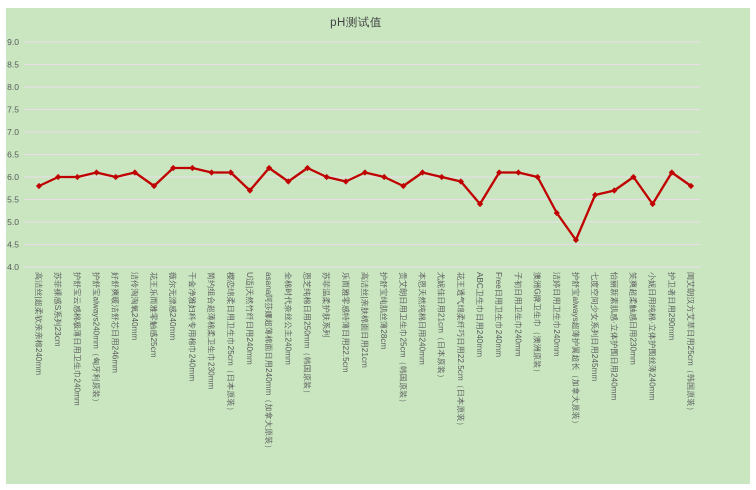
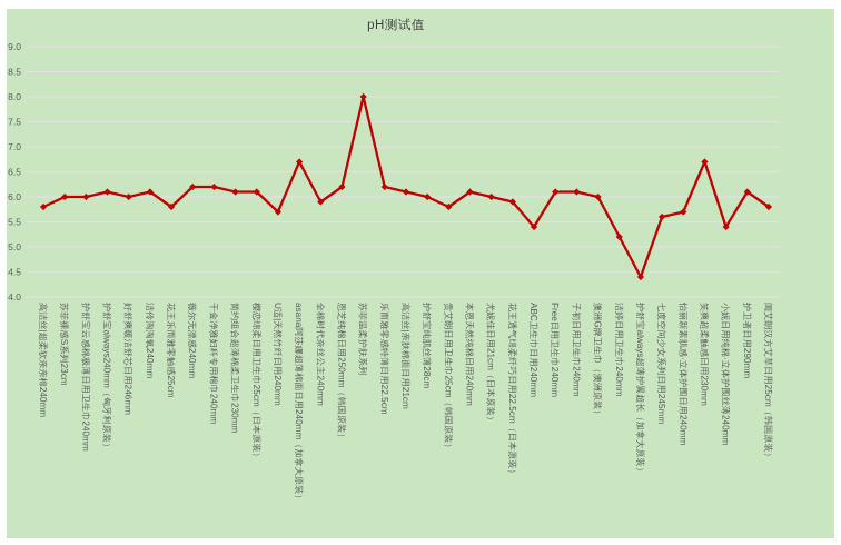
asana阿莎娜超薄棉面日用240mm（加拿大原装）: 6.2 -> 6.7
苏菲温柔护肤系列: 6.0 -> 8.0
乐而雅零感特薄日用22.5cm: 5.9 -> 6.2
护舒宝always超薄护翼超长（加拿大原装）: 4.6 -> 4.4
笑爽超柔触感日用230mm: 6.0 -> 6.7
